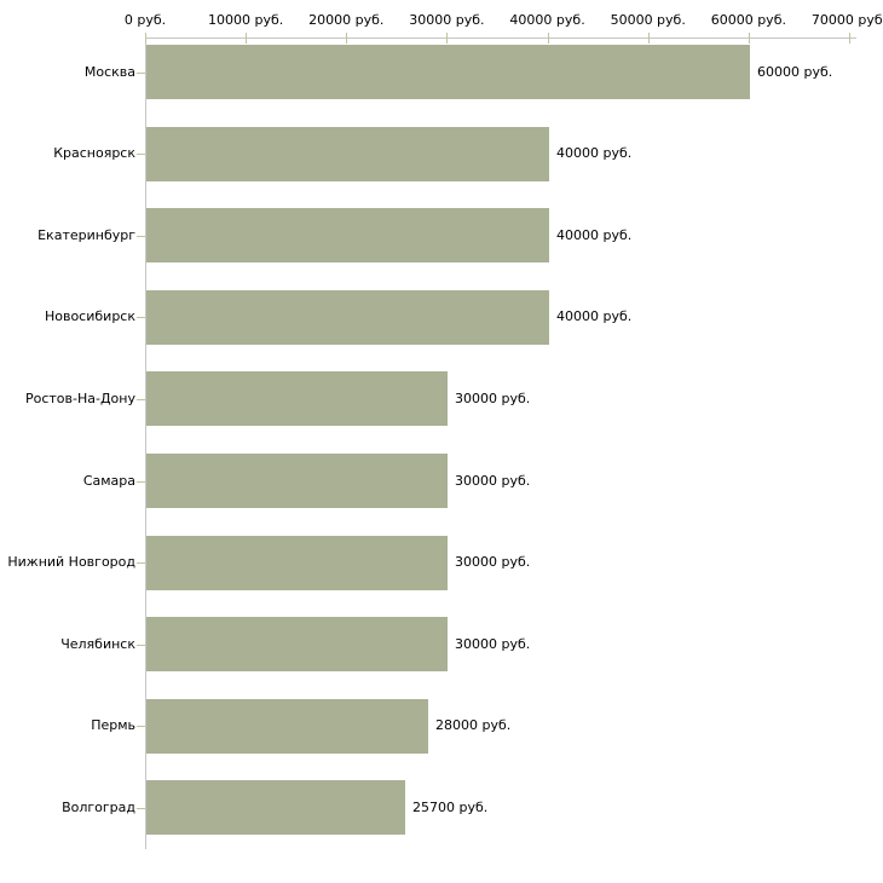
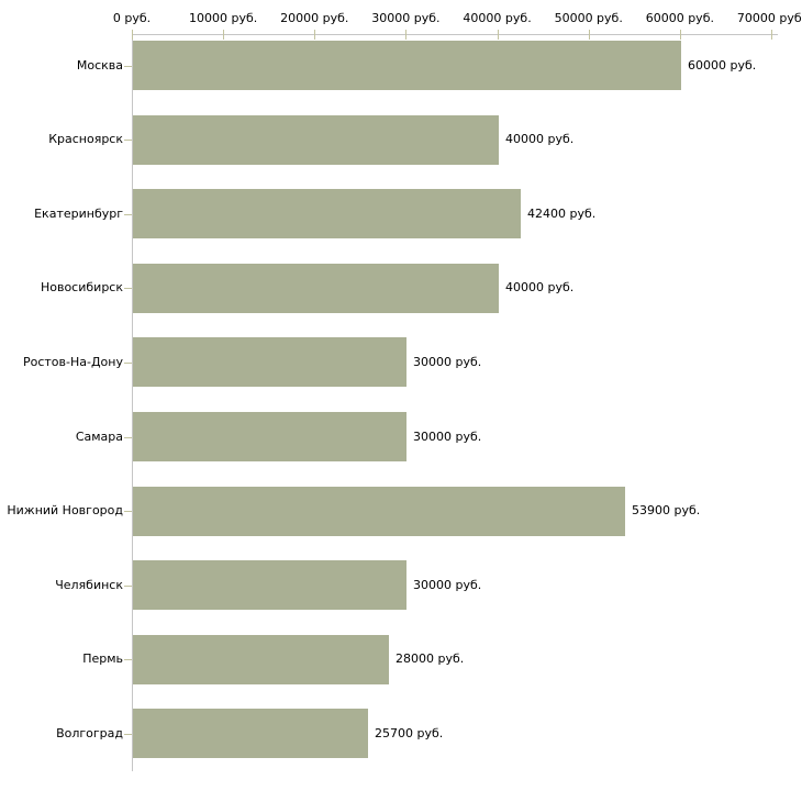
Екатеринбург: 40000 -> 42400
Нижний Новгород: 30000 -> 53900
